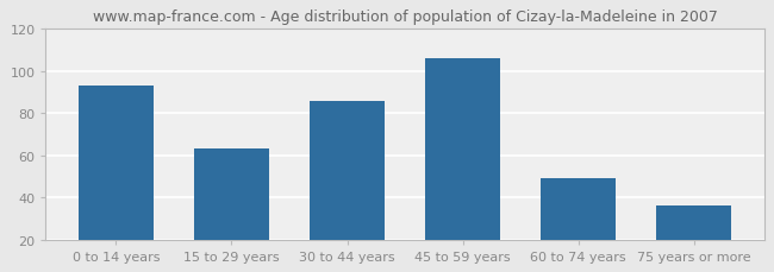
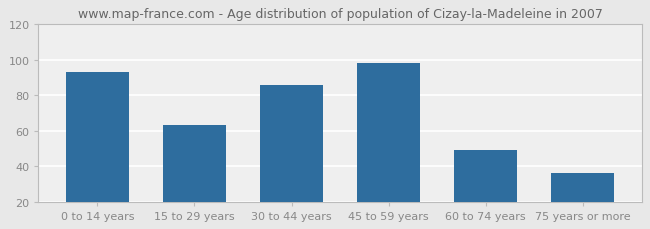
45 to 59 years: 106 -> 98
